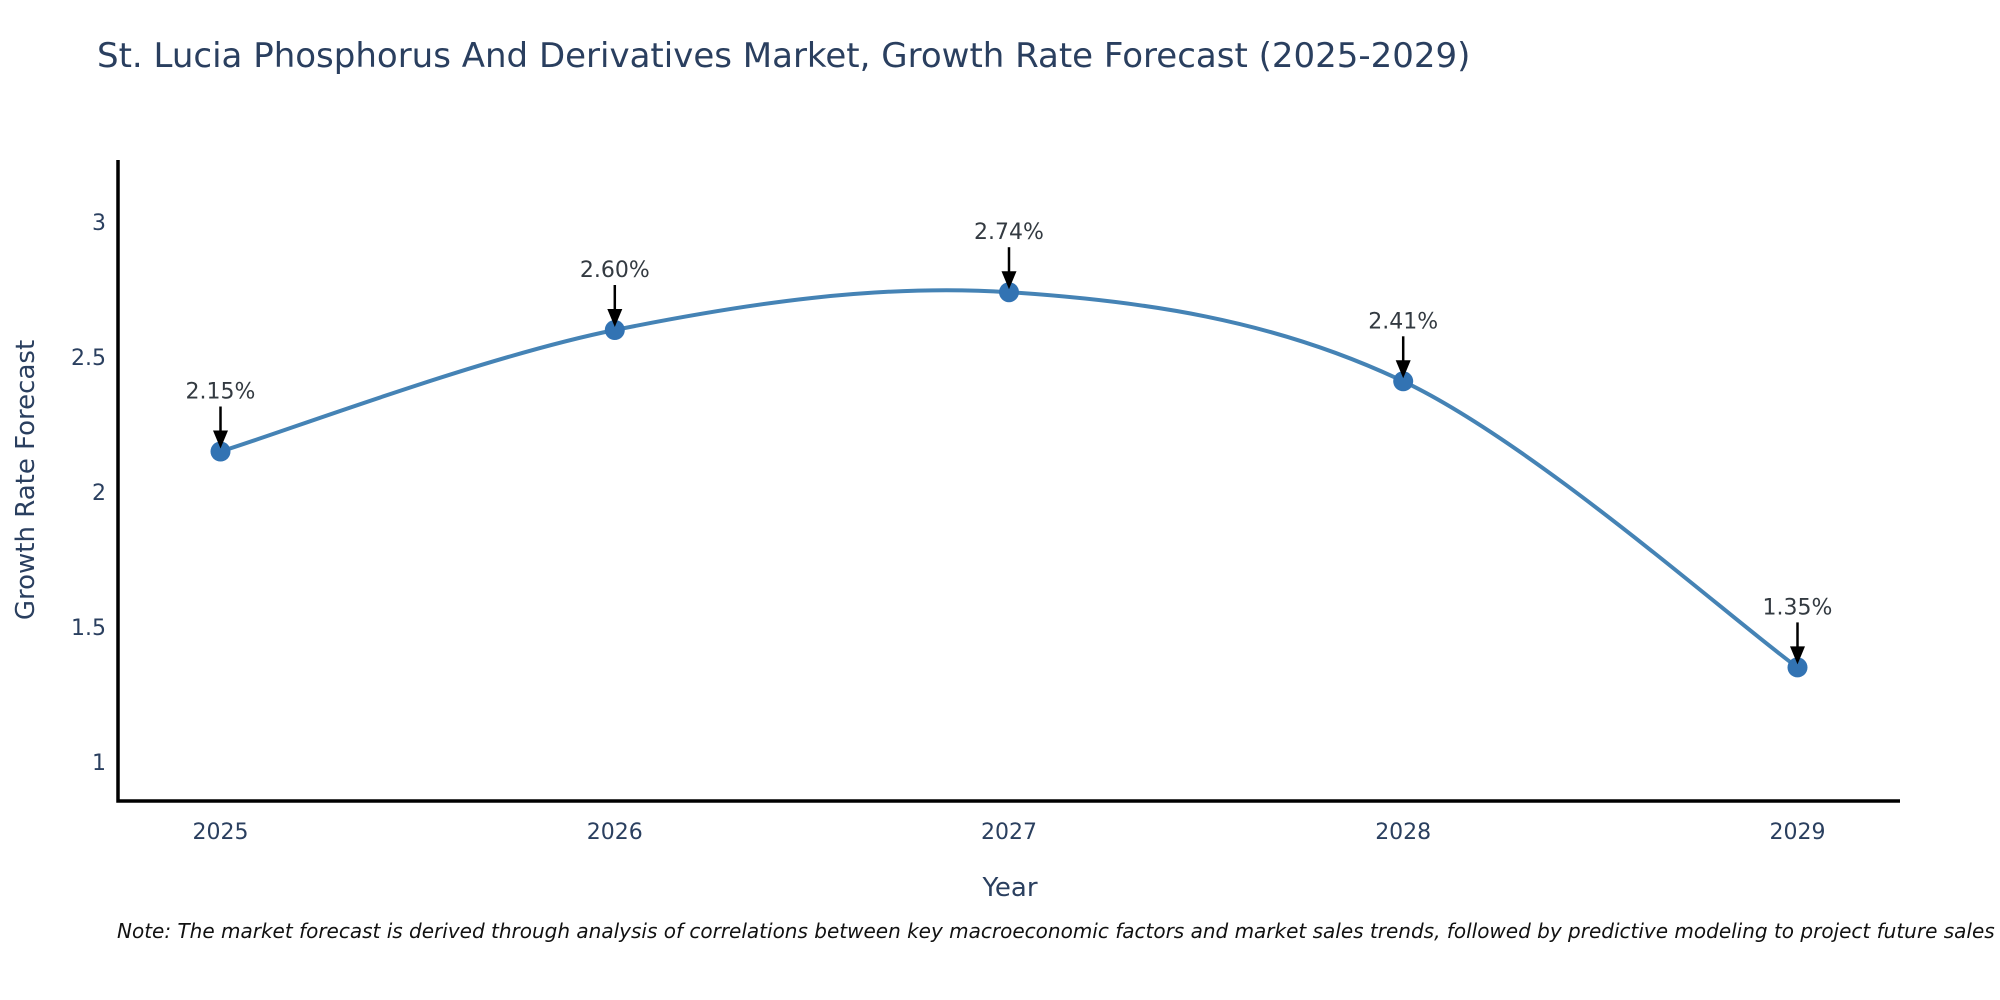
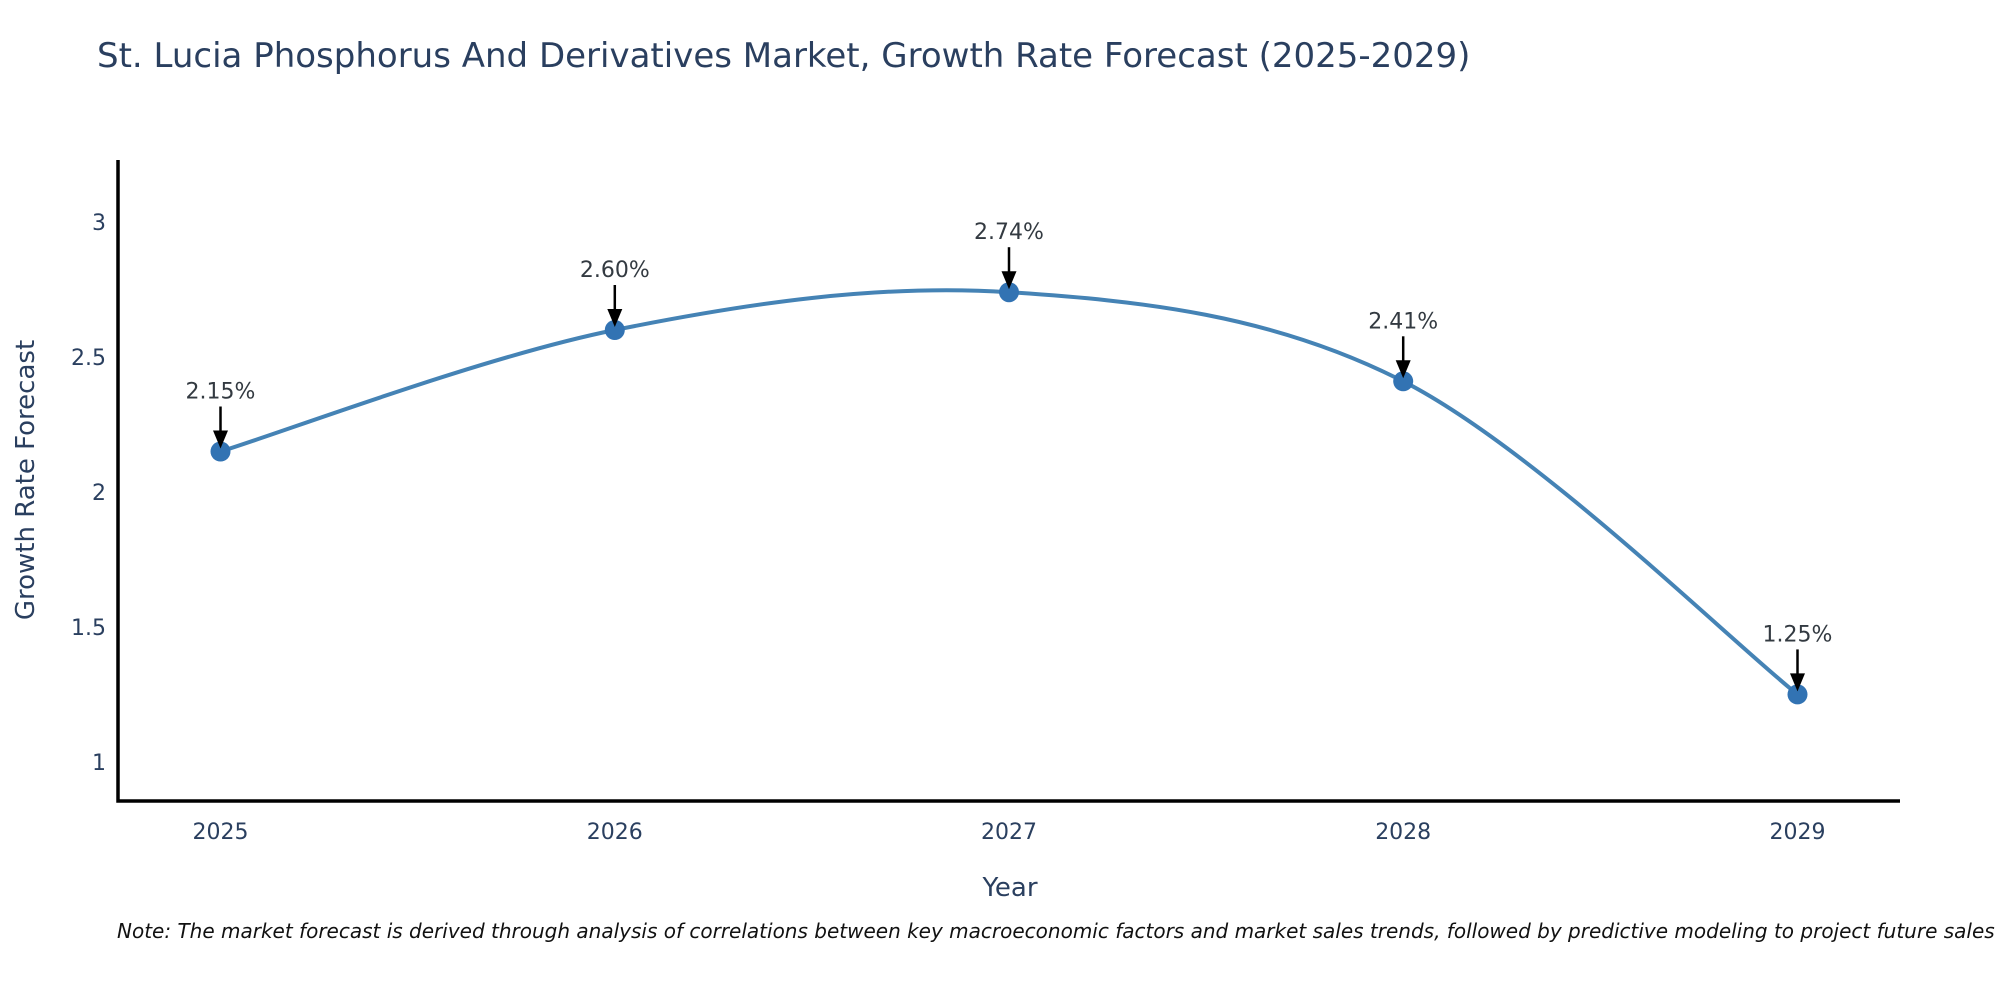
2029: 1.35% -> 1.25%
